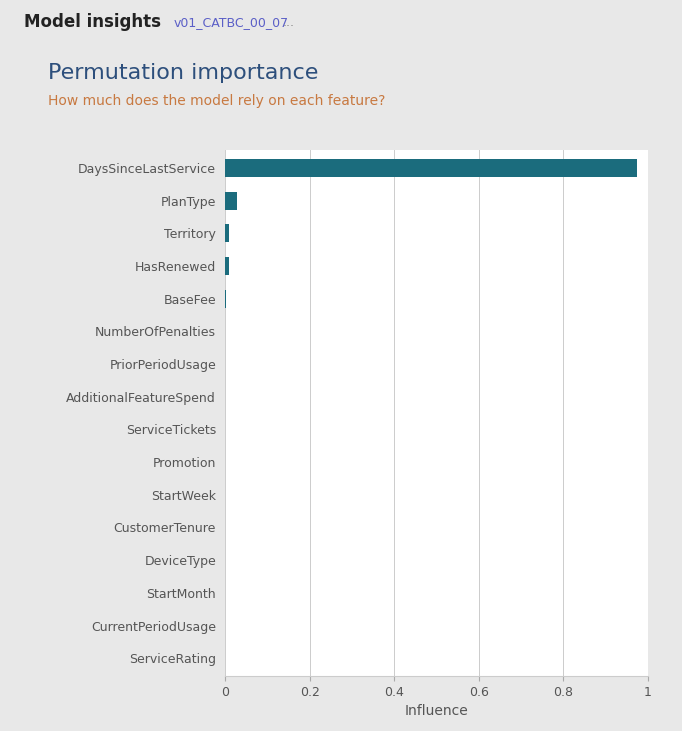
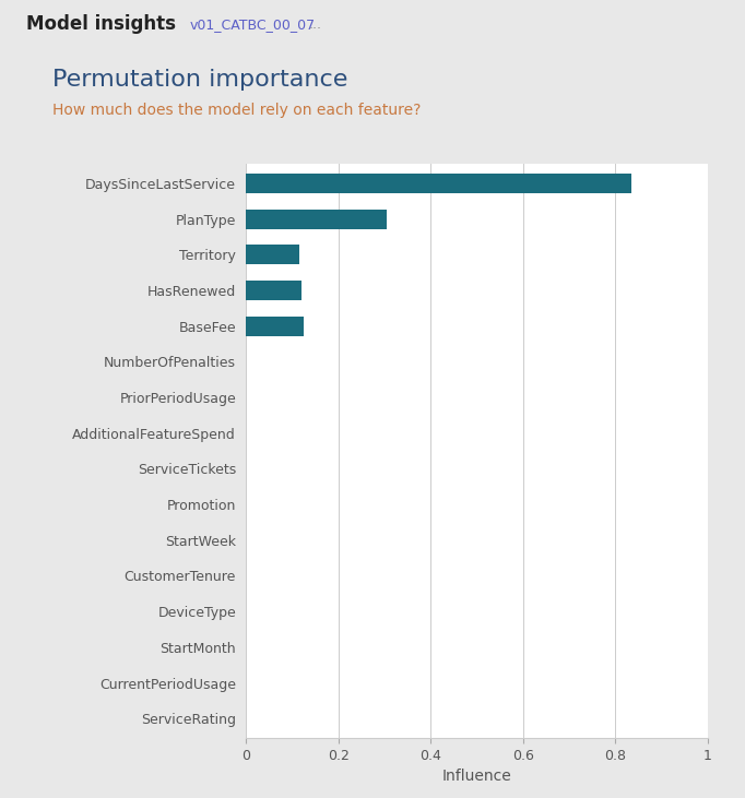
DaysSinceLastService: 0.975 -> 0.835
PlanType: 0.028 -> 0.305
Territory: 0.010 -> 0.115
HasRenewed: 0.009 -> 0.120
BaseFee: 0.003 -> 0.125
